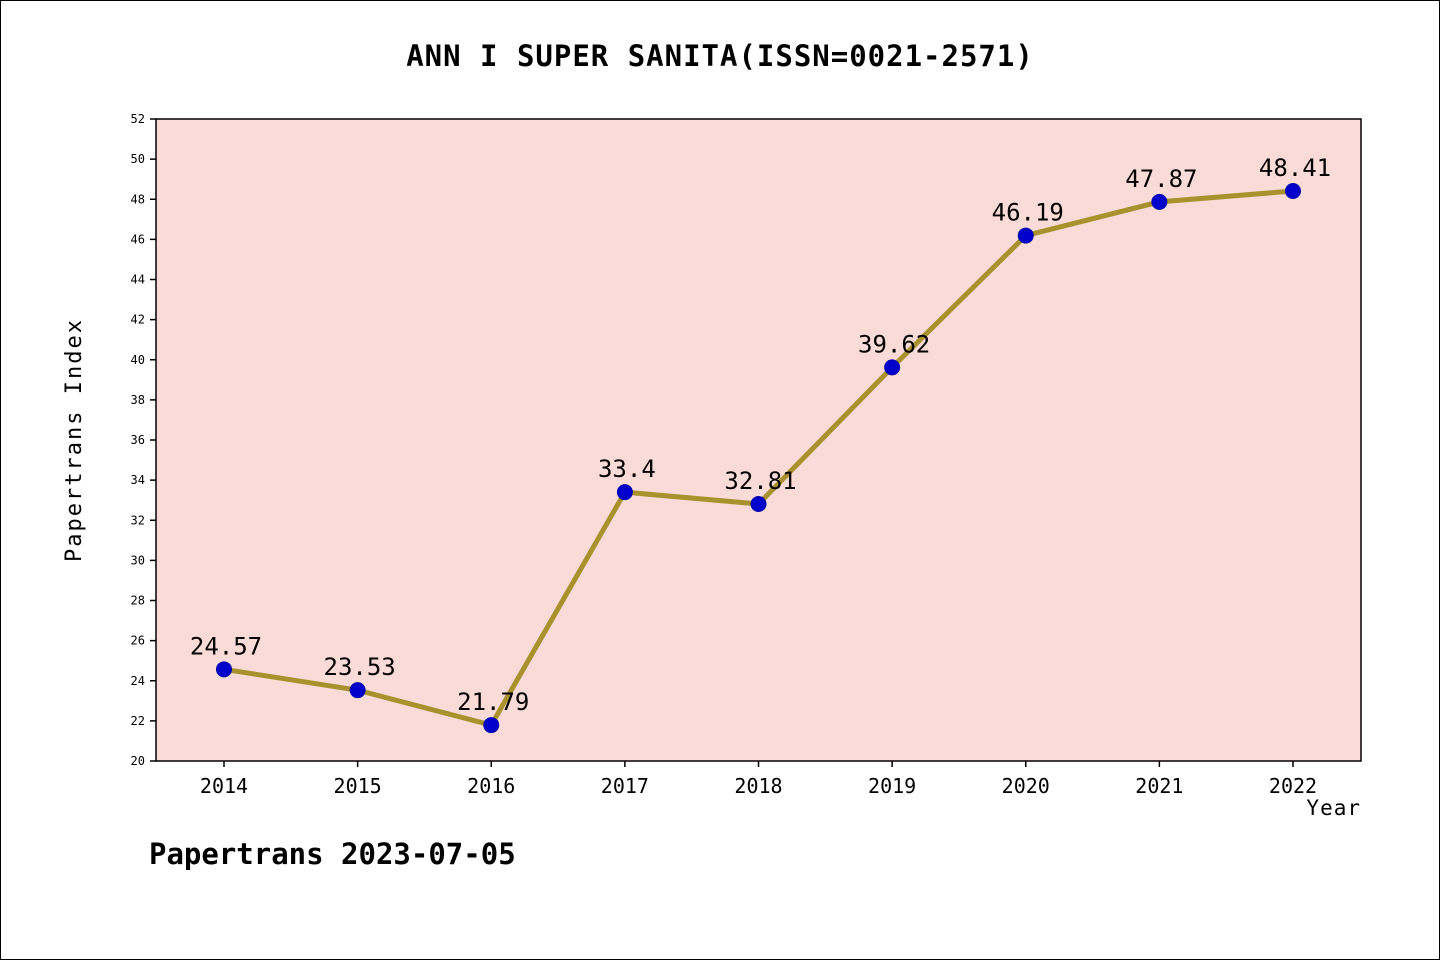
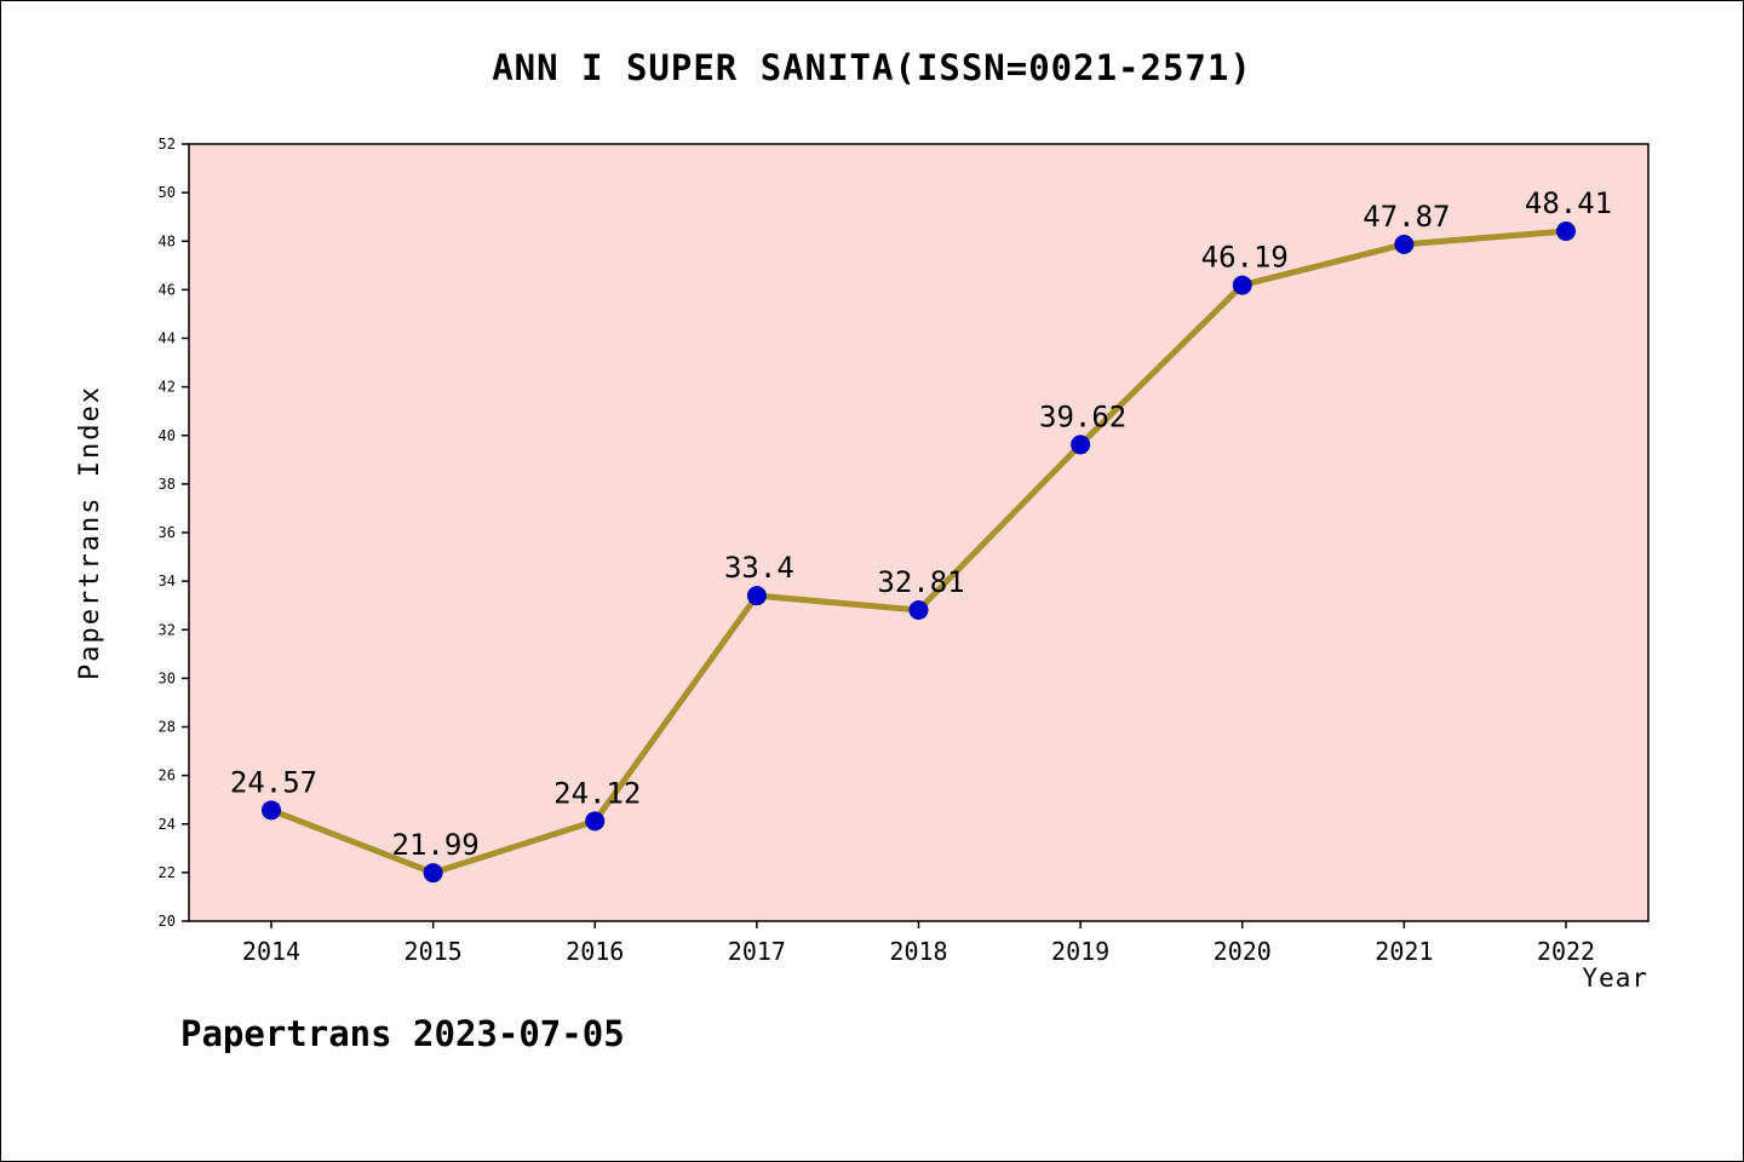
2015: 23.53 -> 21.99
2016: 21.79 -> 24.12
